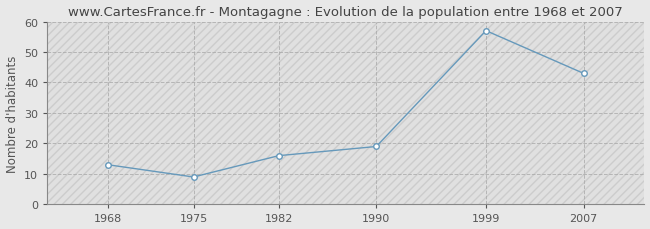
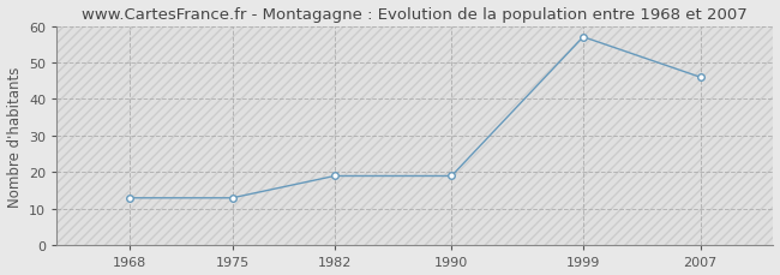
1975: 9 -> 13
1982: 16 -> 19
2007: 43 -> 46
